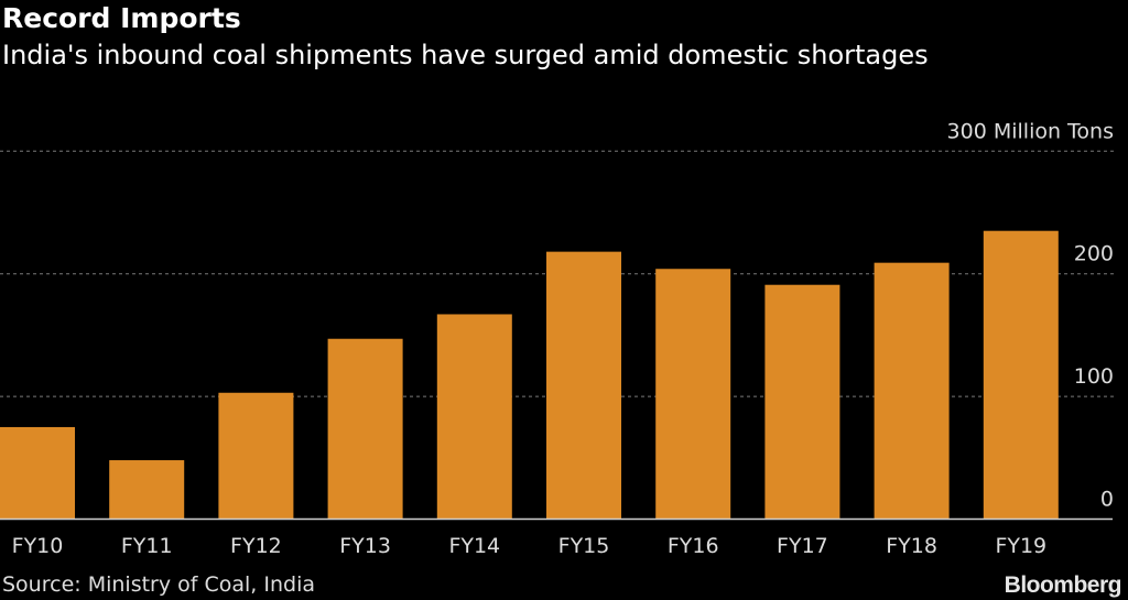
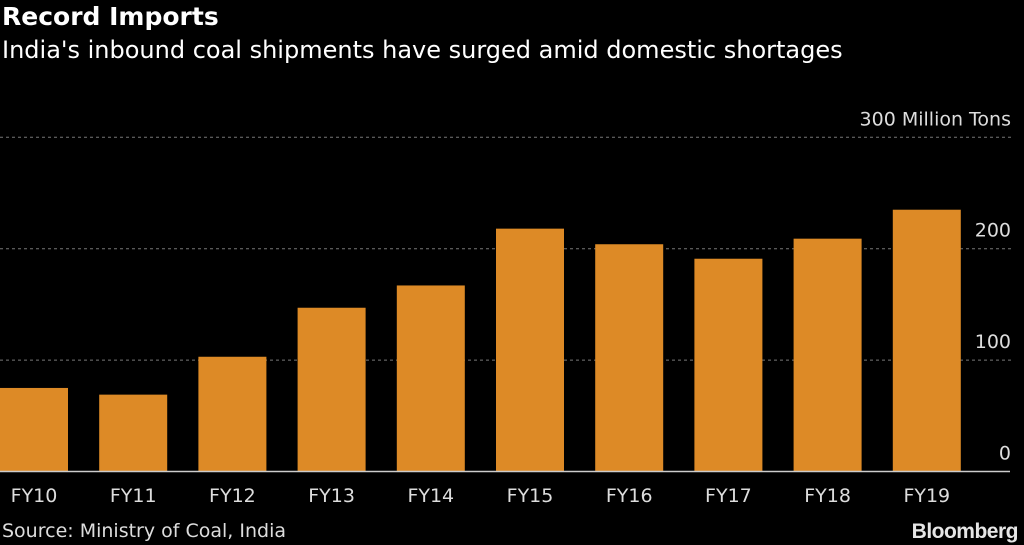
FY11: 48 -> 69
